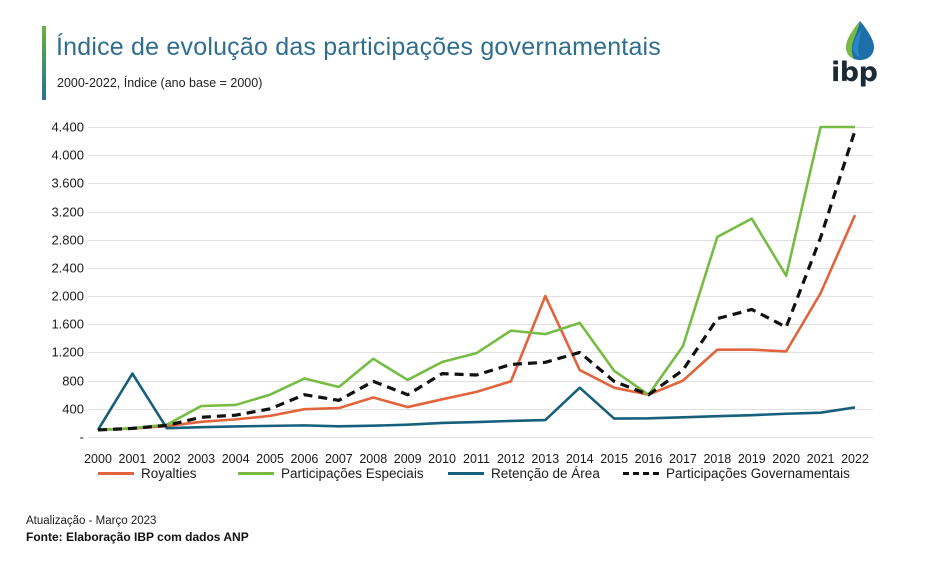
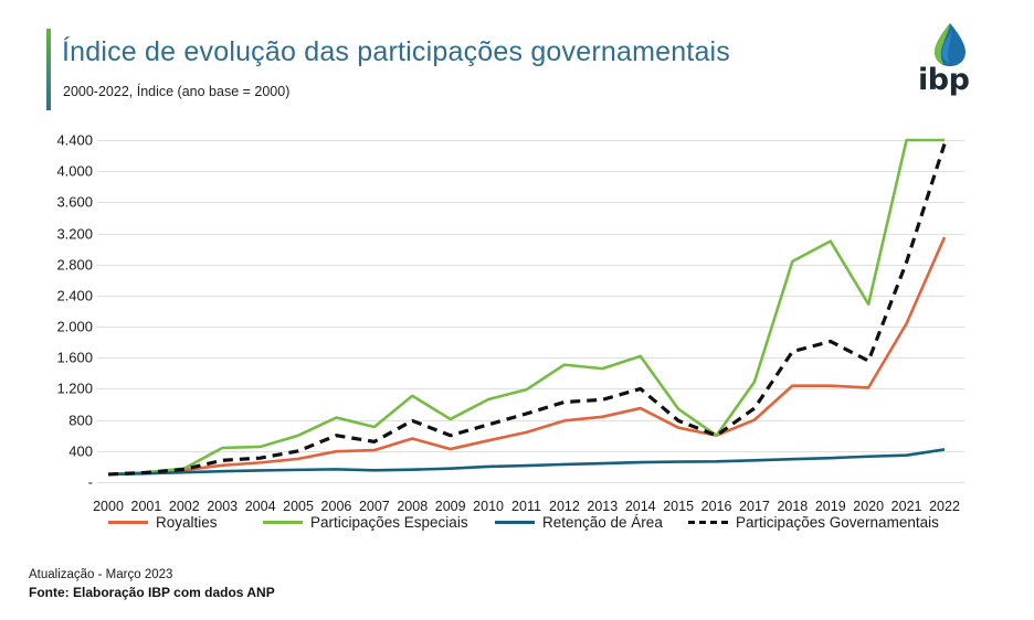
Retenção de Área/2001: 900 -> 100
Participações Governamentais/2010: 900 -> 700
Royalties/2013: 2000 -> 800
Retenção de Área/2014: 700 -> 300
